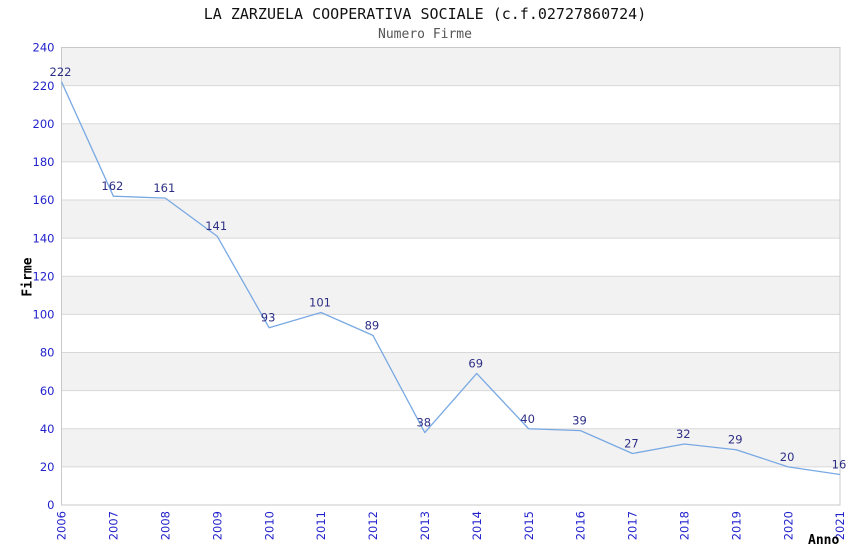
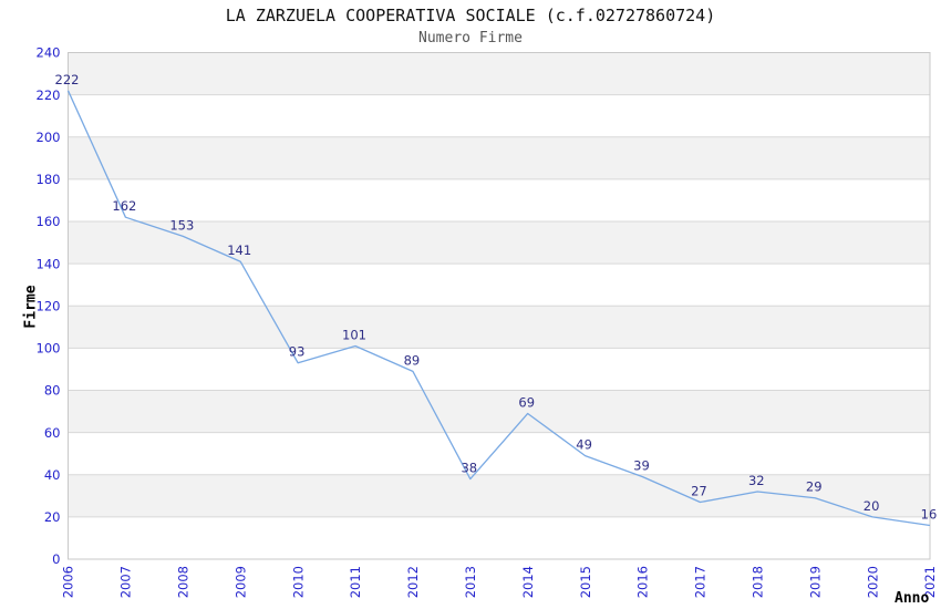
2008: 161 -> 153
2015: 40 -> 49
